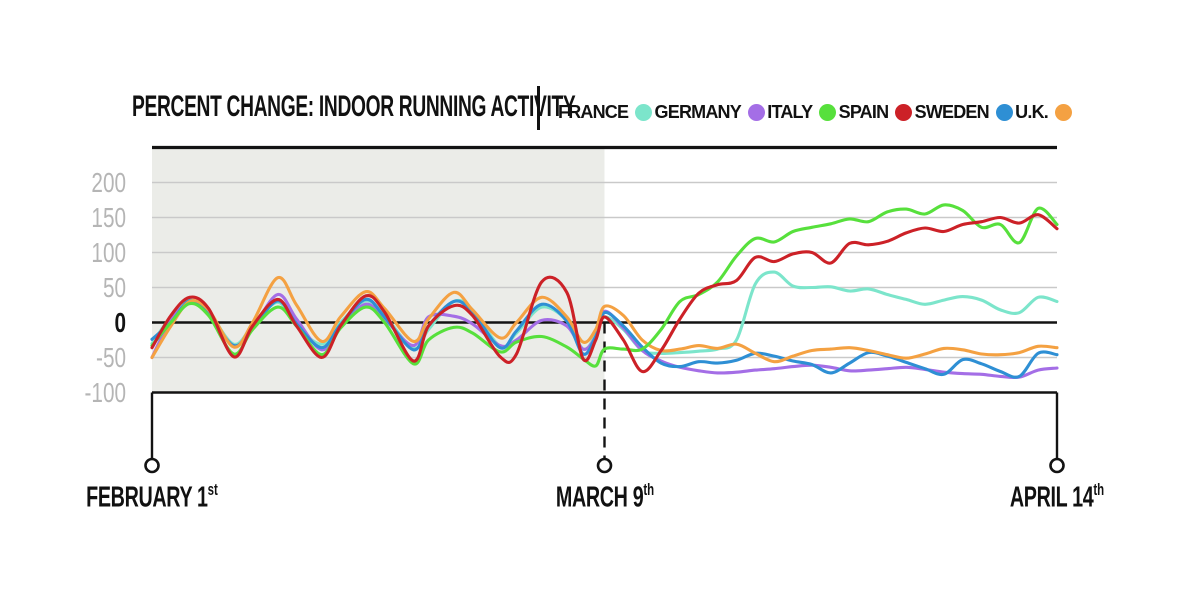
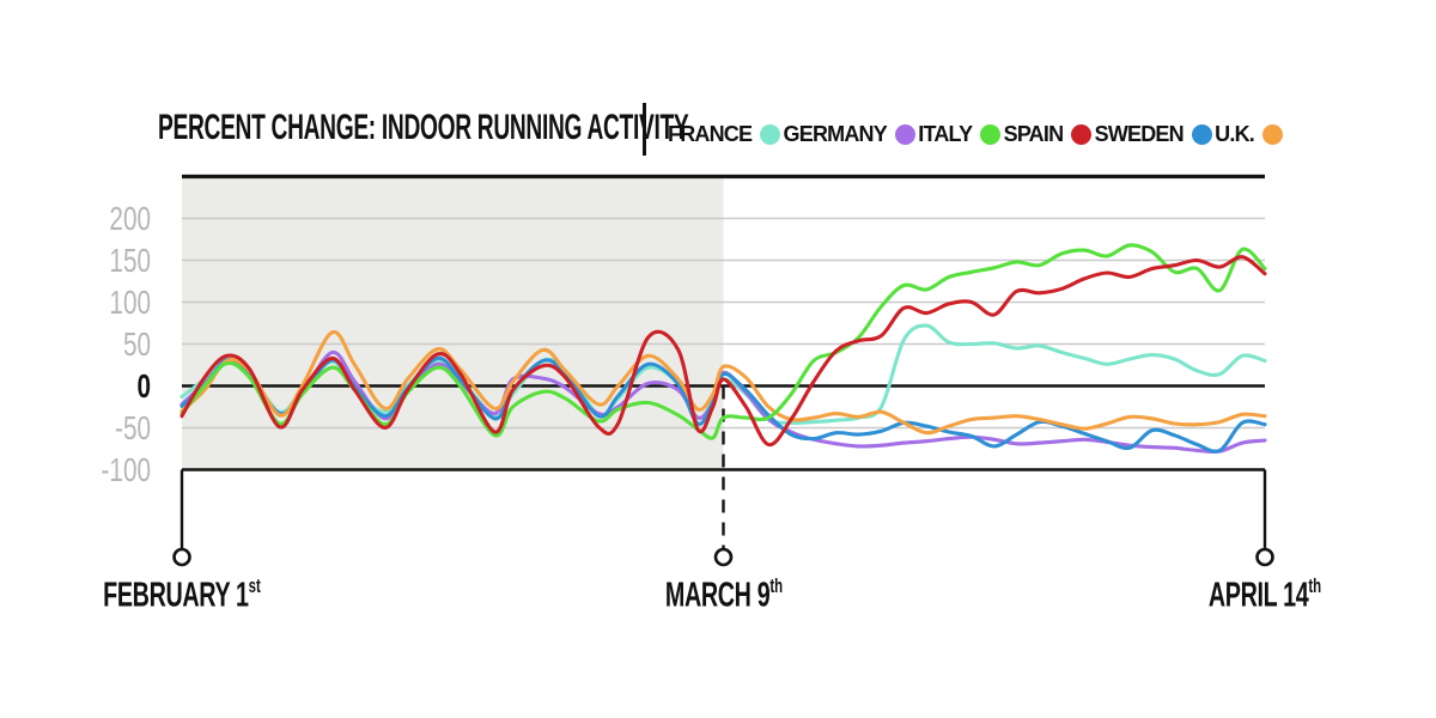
FRANCE/0: -30 -> -10
GERMANY/0: -50 -> -20
U.K./0: -50 -> -30
